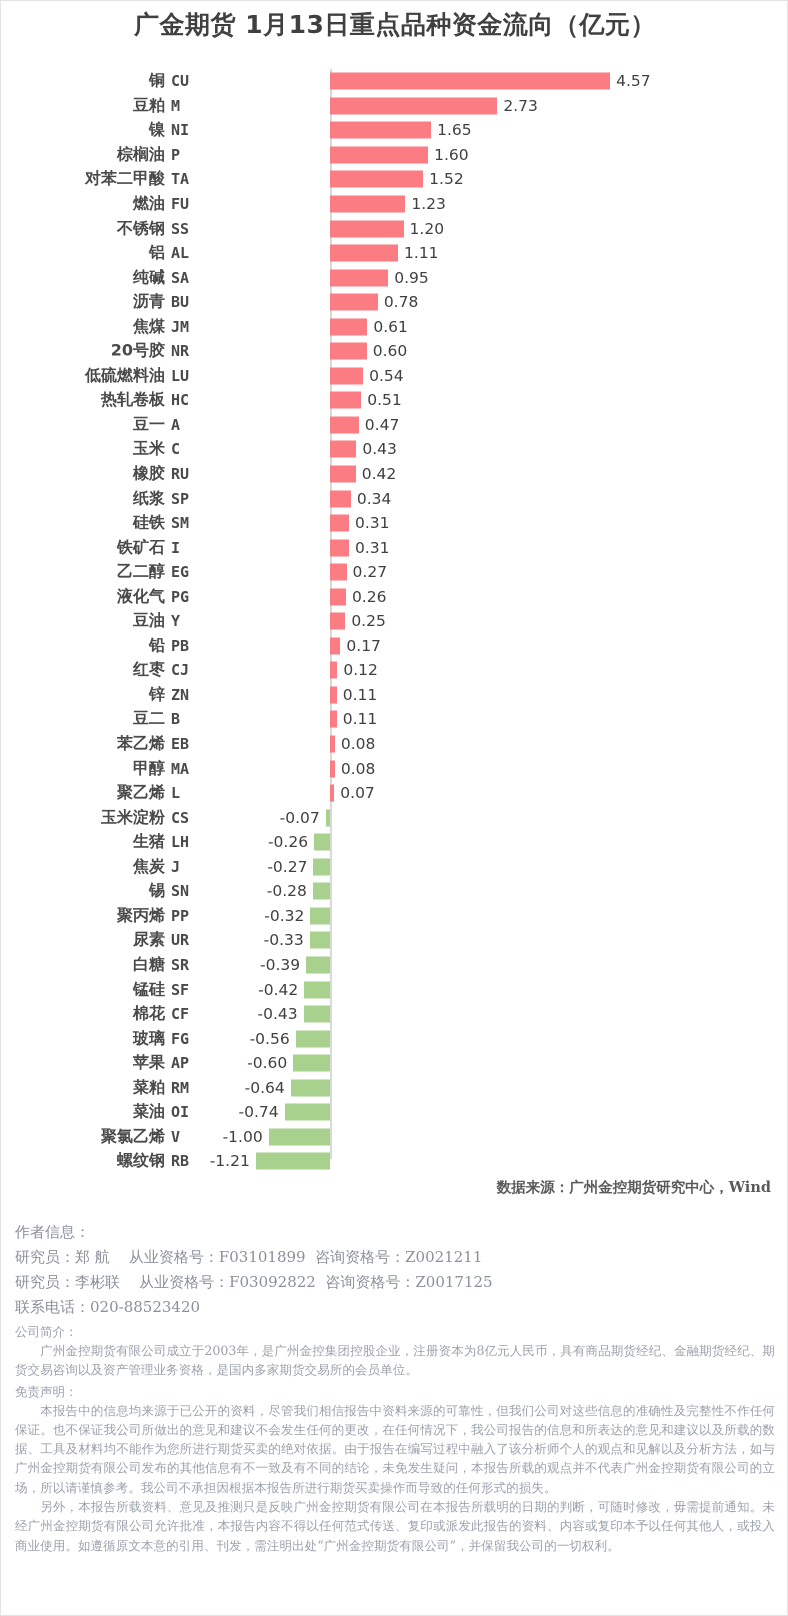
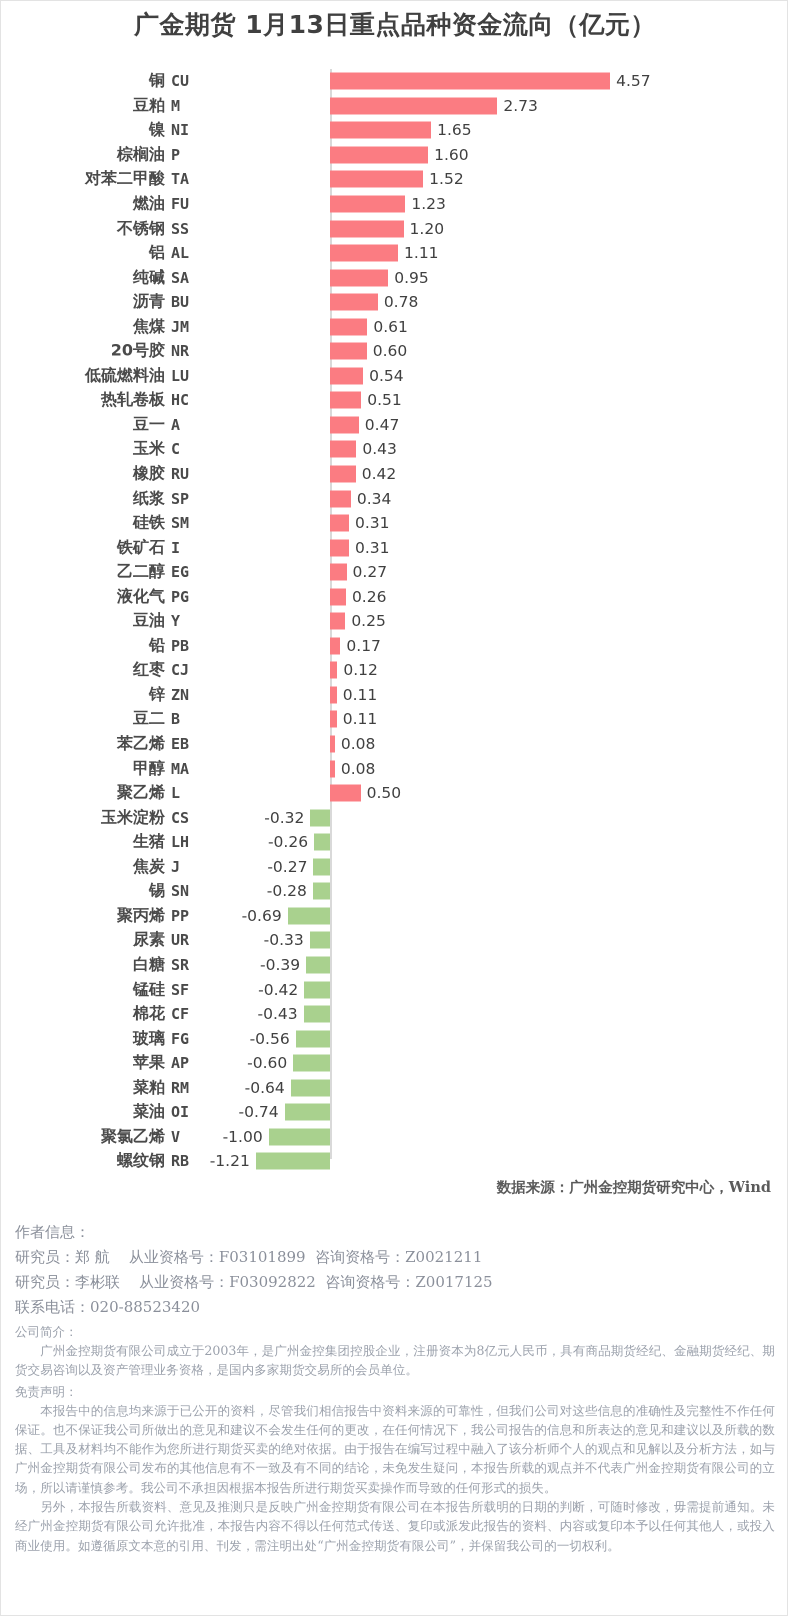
聚乙烯: 0.07 -> 0.50
玉米淀粉: -0.07 -> -0.32
聚丙烯: -0.32 -> -0.69
